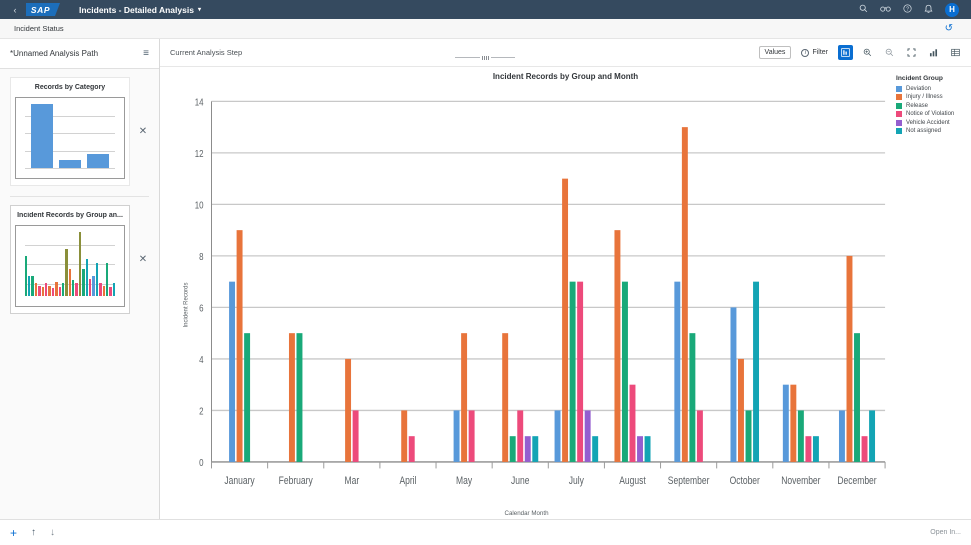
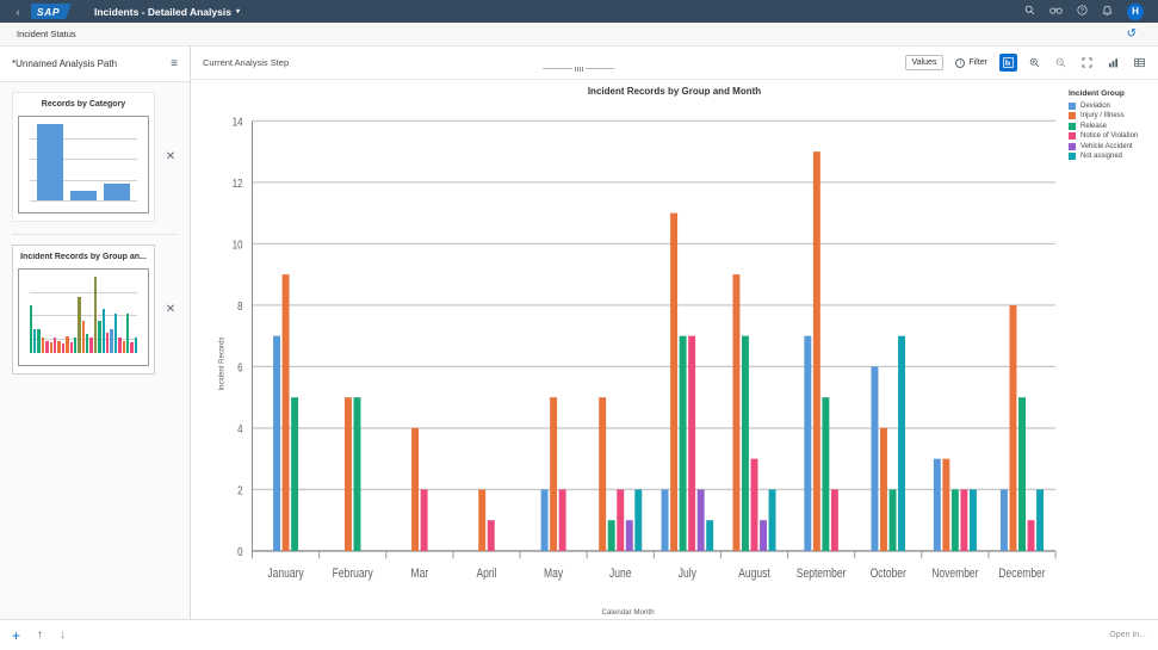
Not assigned/June: 1 -> 2
Not assigned/August: 1 -> 2
Notice of Violation/November: 1 -> 2
Not assigned/November: 1 -> 2
